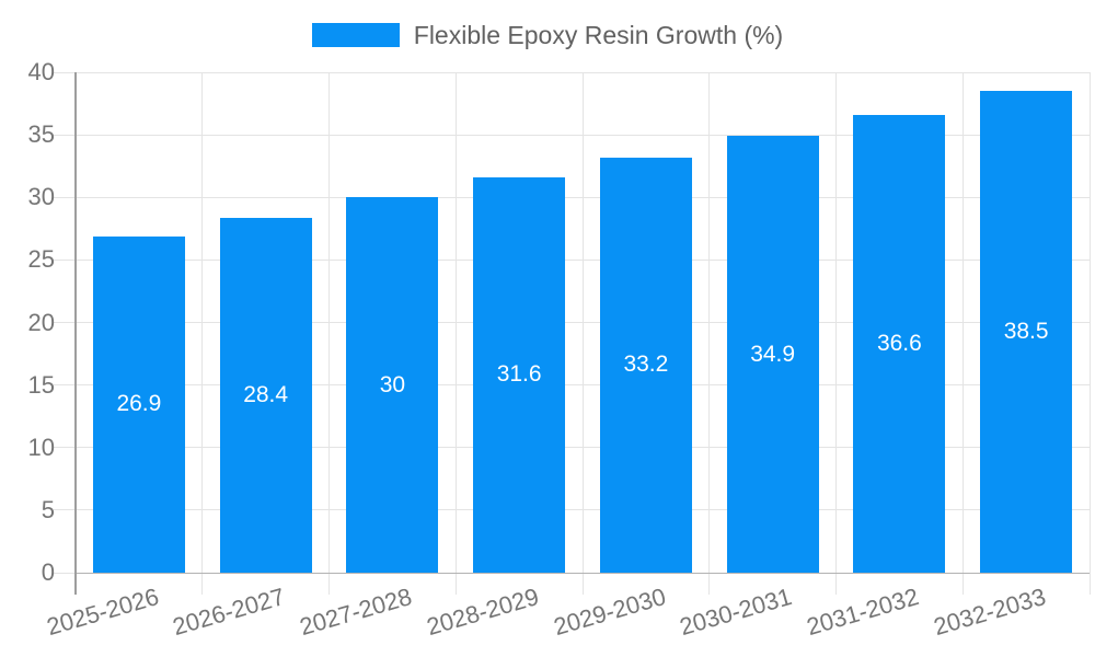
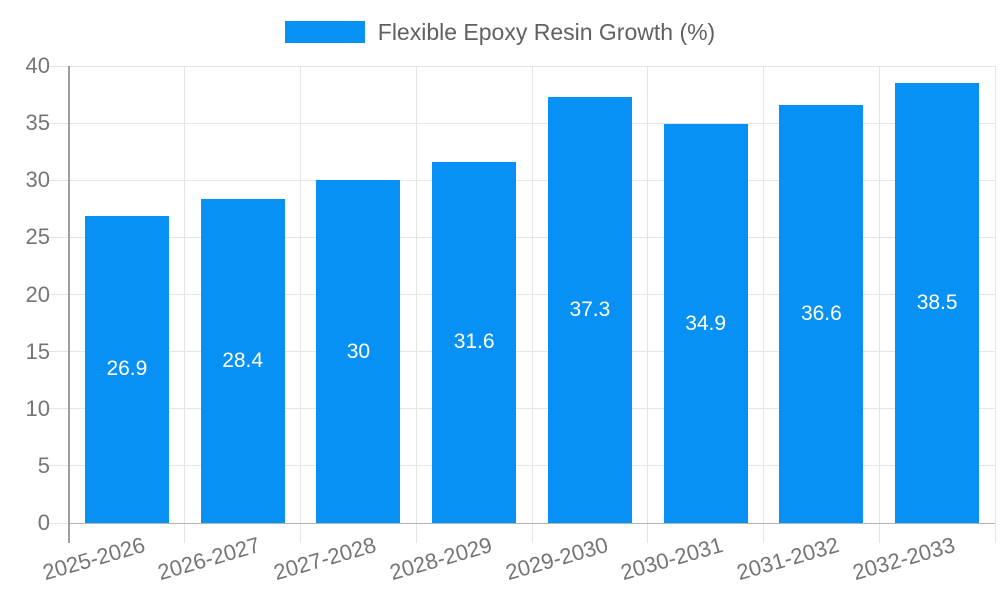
2029-2030: 33.2 -> 37.3
